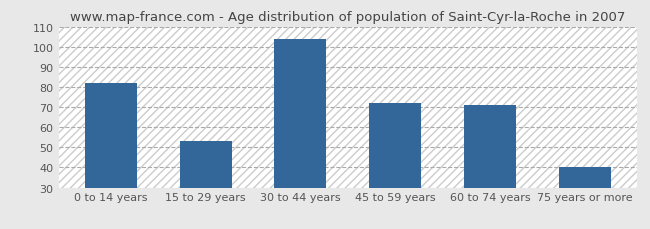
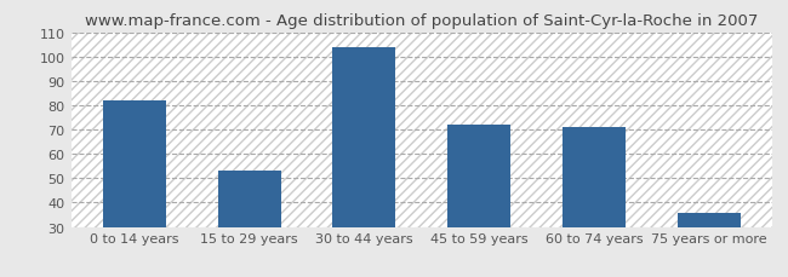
75 years or more: 40 -> 36
